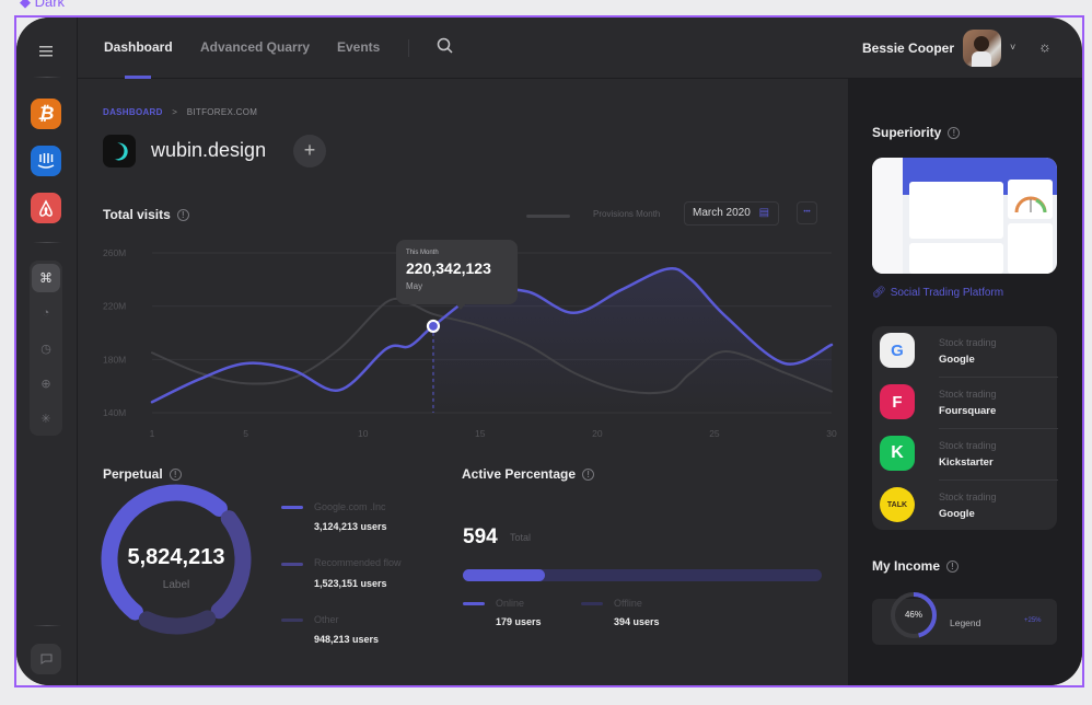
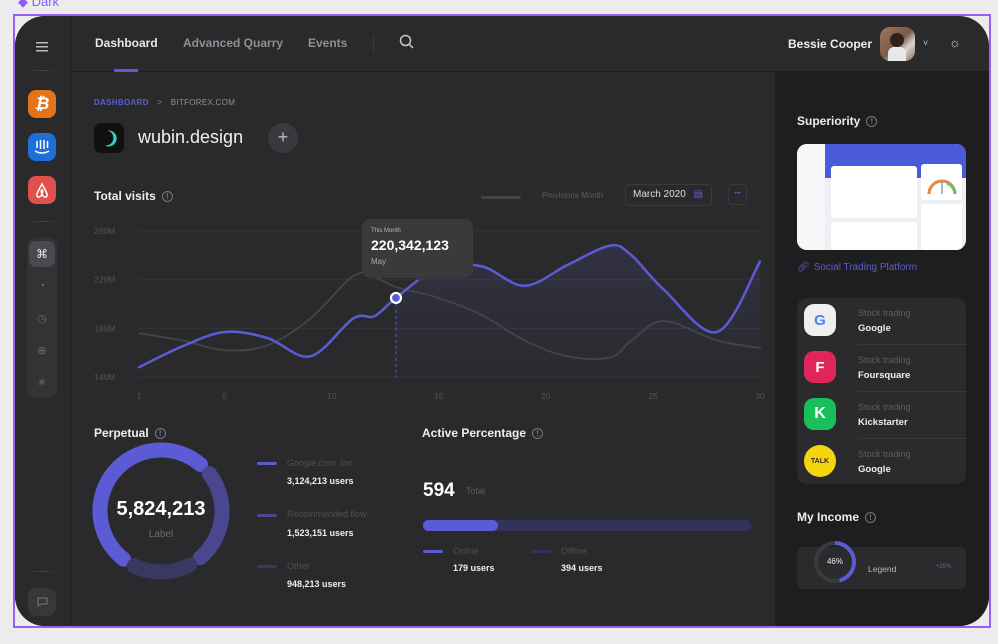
Provisions Month/1: 185M -> 176M
This Month/30: 191M -> 235M
Provisions Month/30: 156M -> 164M
